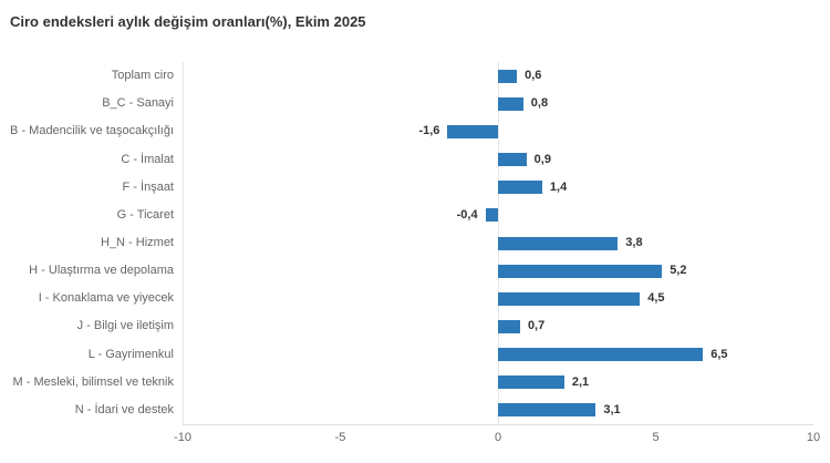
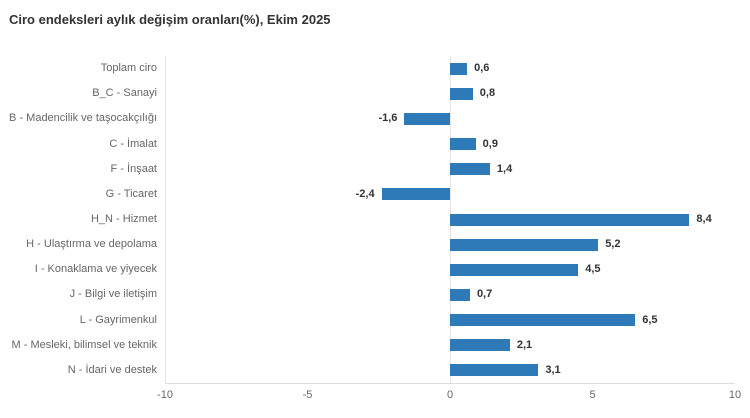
G - Ticaret: -0,4 -> -2,4
H_N - Hizmet: 3,8 -> 8,4
